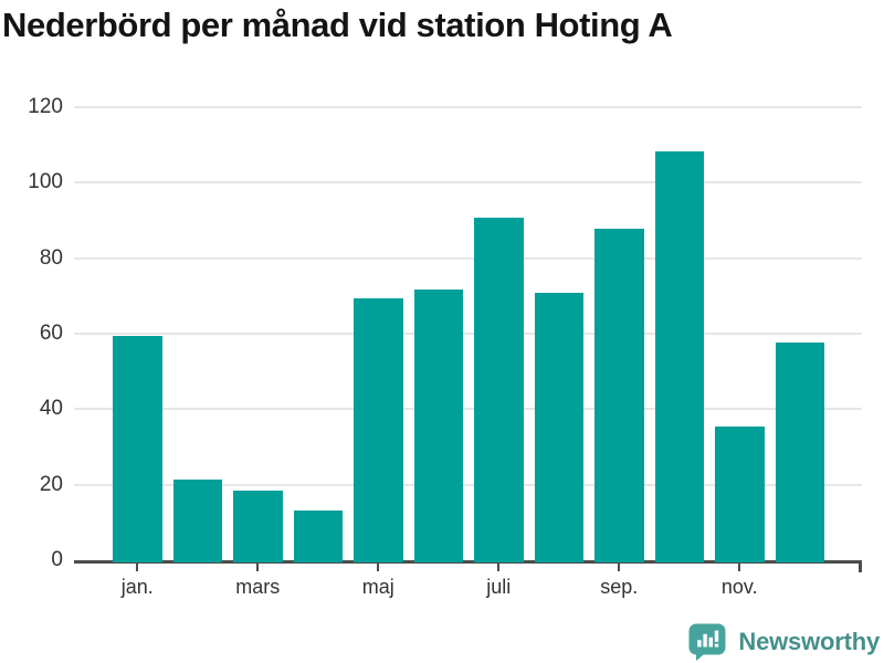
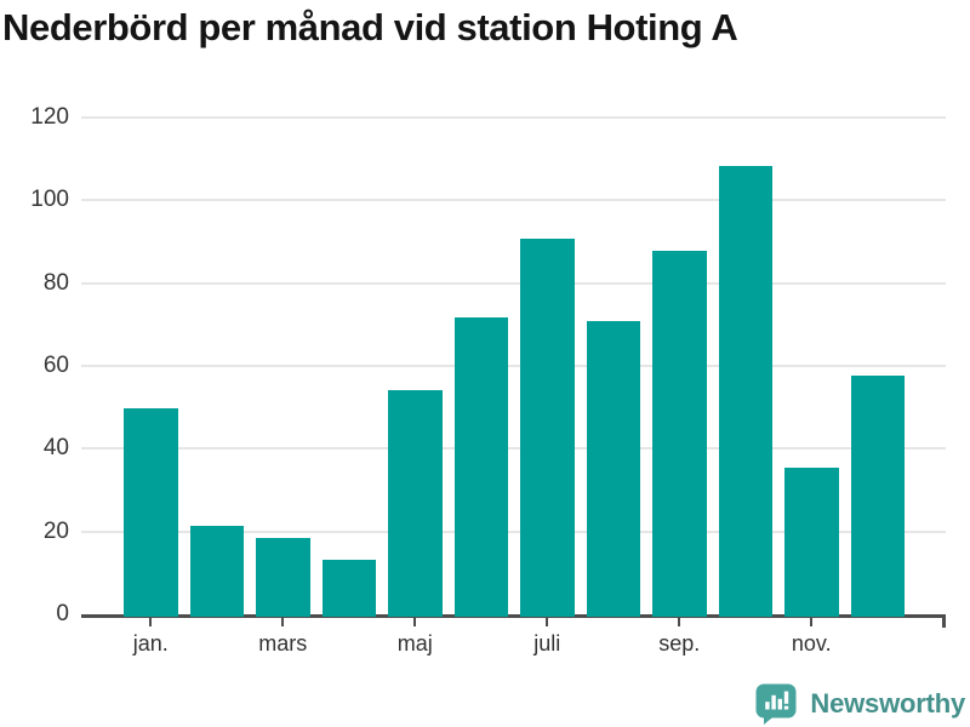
jan.: 60 -> 50
maj: 70 -> 55
